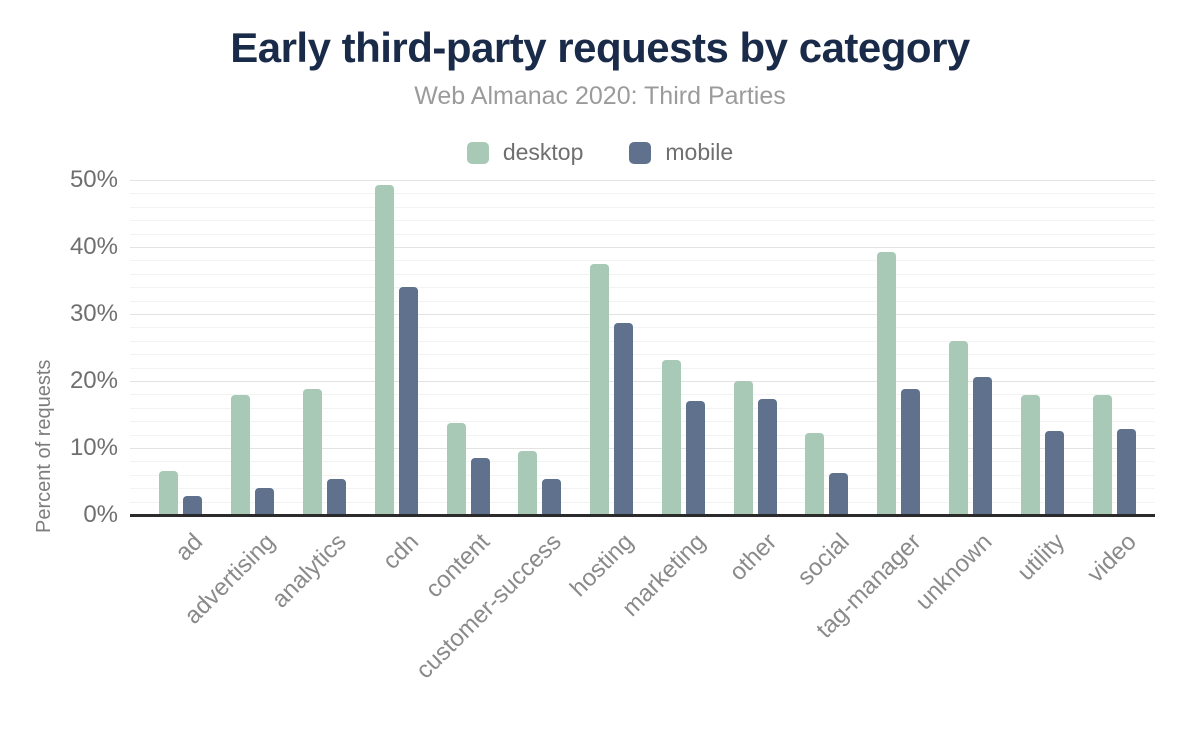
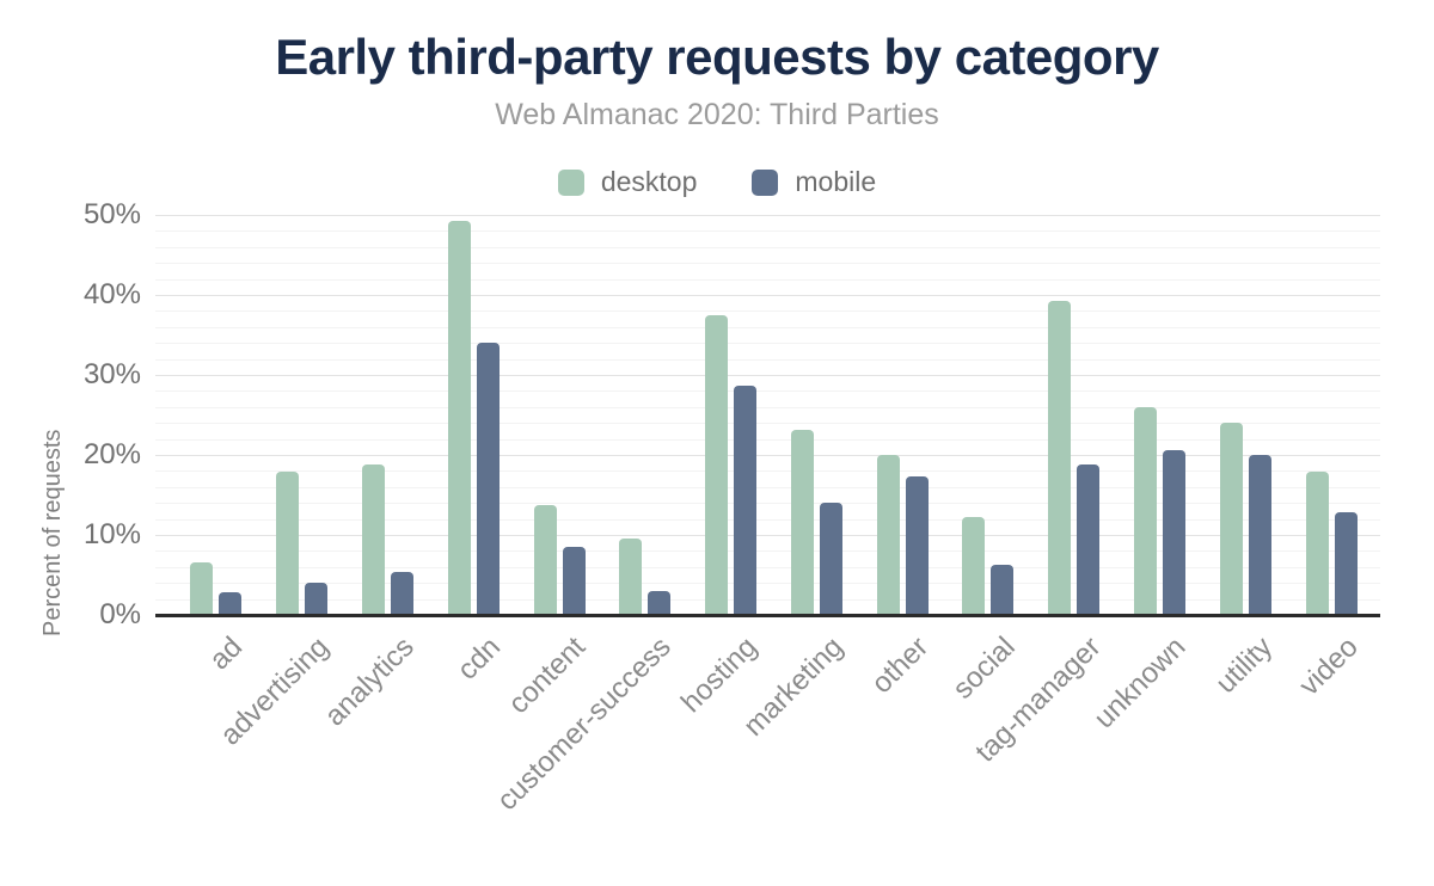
mobile/customer-success: 5% -> 3%
mobile/marketing: 17% -> 14%
desktop/utility: 18% -> 24%
mobile/utility: 12% -> 20%
